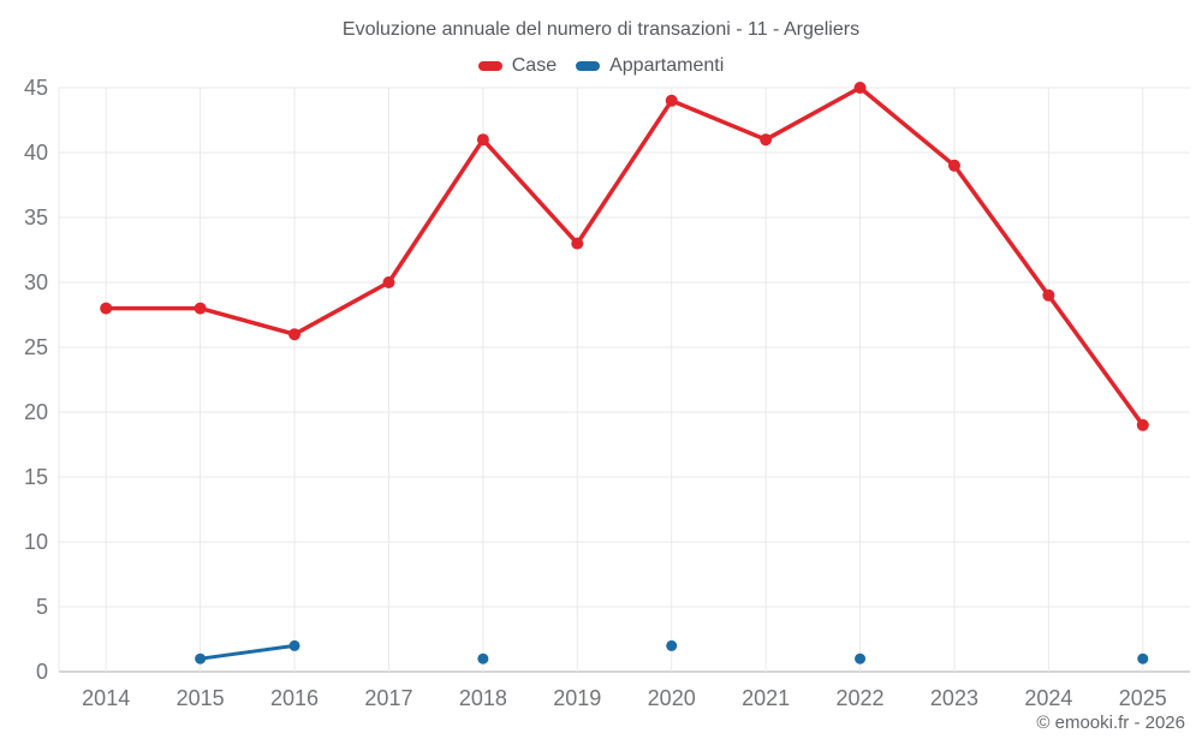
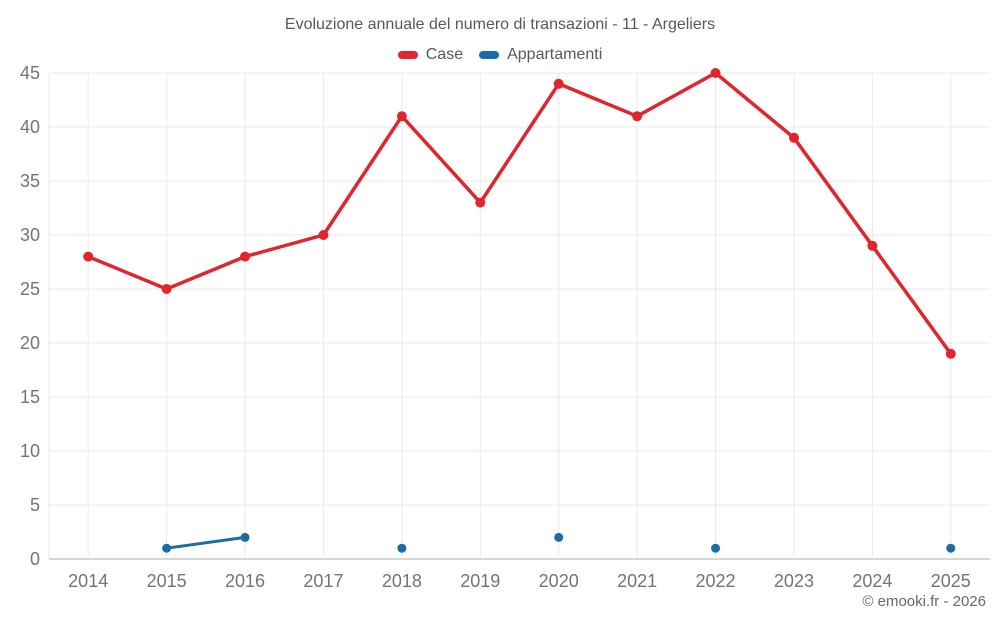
Case/2015: 28 -> 25
Case/2016: 26 -> 28
